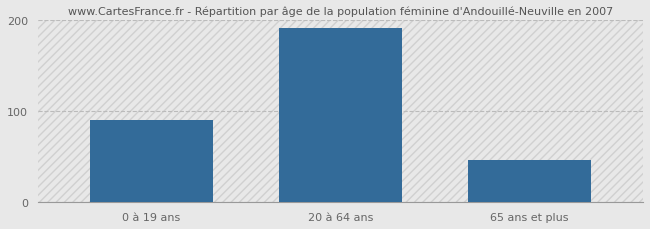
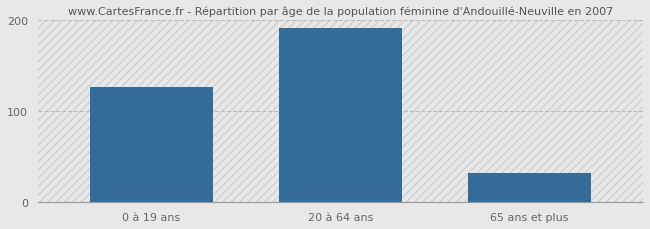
0 à 19 ans: 90 -> 126
65 ans et plus: 46 -> 32
